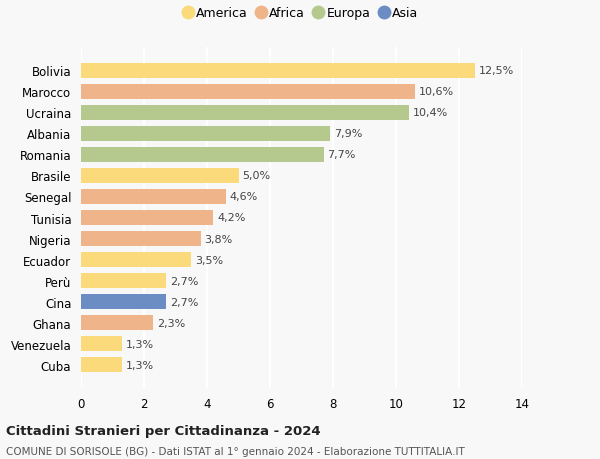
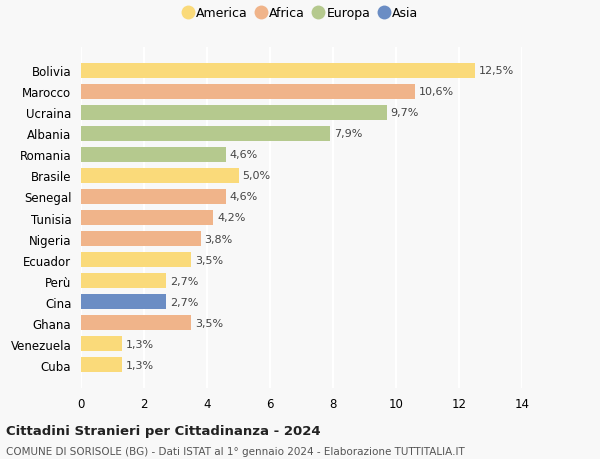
Ucraina: 10,4% -> 9,7%
Romania: 7,7% -> 4,6%
Ghana: 2,3% -> 3,5%
